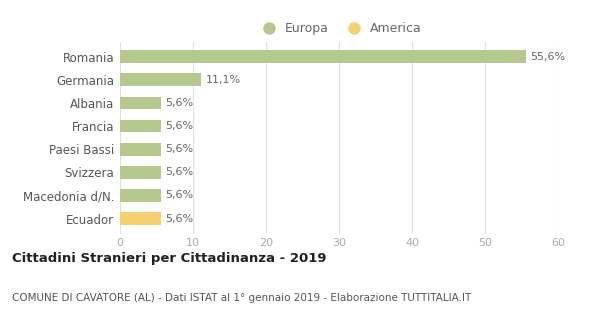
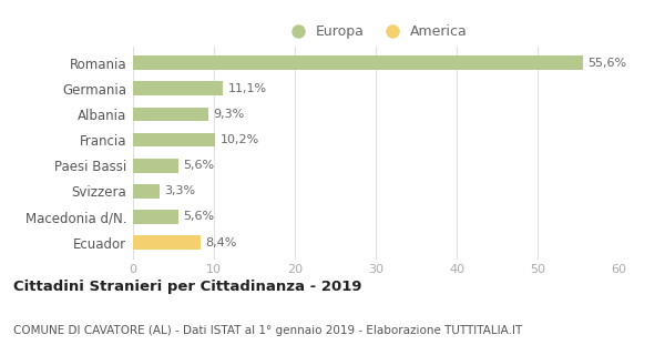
Albania: 5,6% -> 9,3%
Francia: 5,6% -> 10,2%
Svizzera: 5,6% -> 3,3%
Ecuador: 5,6% -> 8,4%
